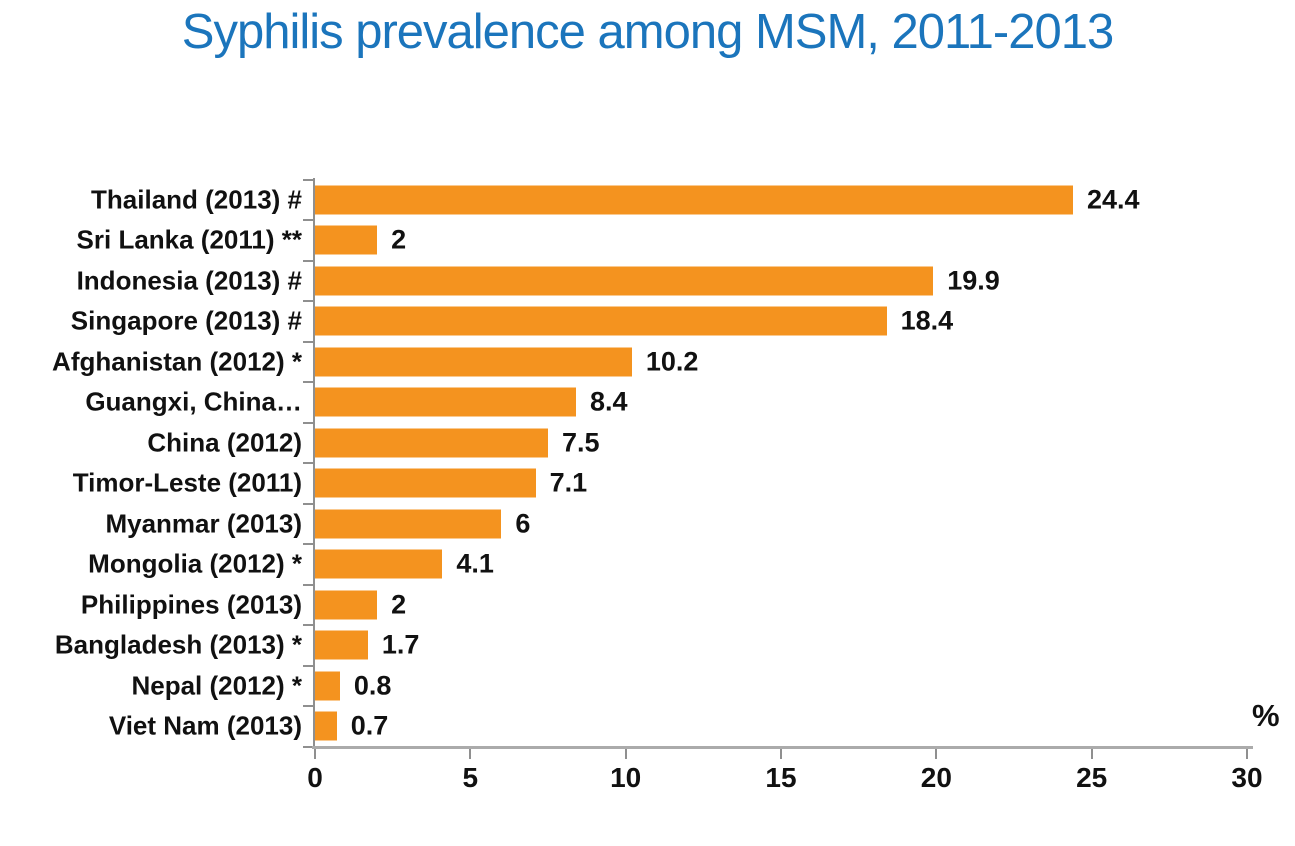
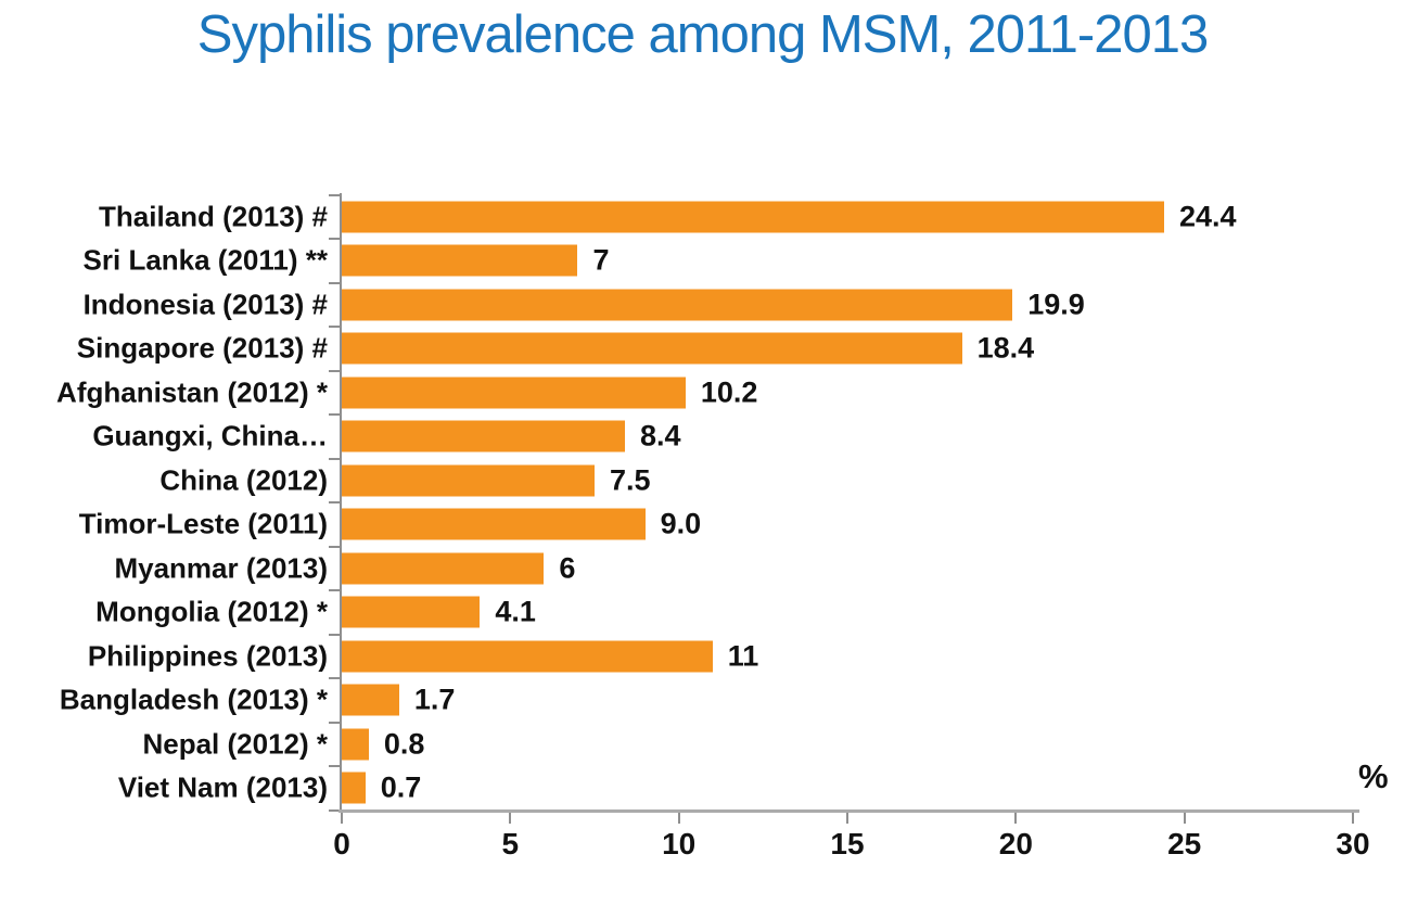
Sri Lanka (2011) **: 2 -> 7
Timor-Leste (2011): 7.1 -> 9.0
Philippines (2013): 2 -> 11
